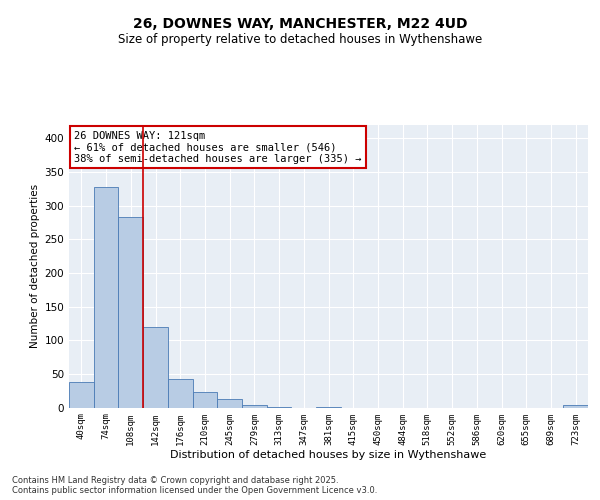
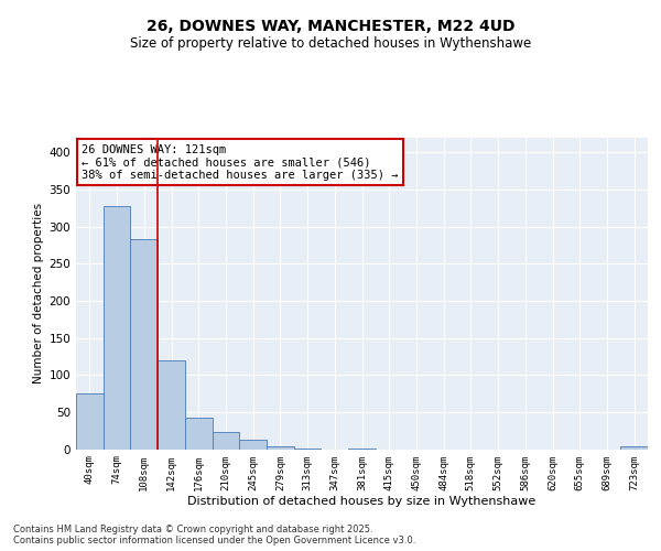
40sqm: 38 -> 75
